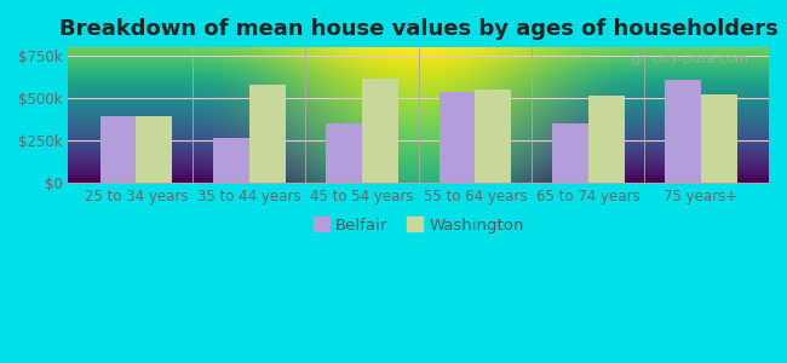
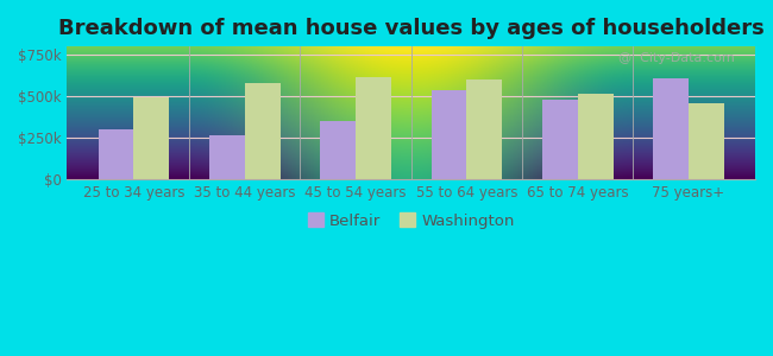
Belfair/25 to 34 years: $390k -> $300k
Washington/25 to 34 years: $390k -> $490k
Washington/55 to 64 years: $550k -> $600k
Belfair/65 to 74 years: $350k -> $480k
Washington/75 years+: $520k -> $460k
